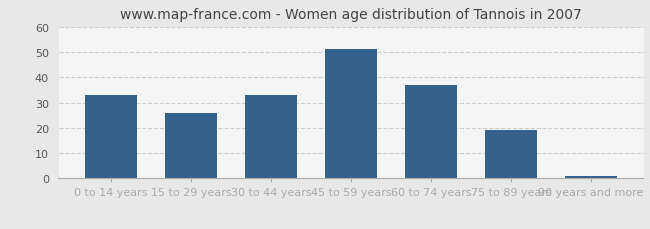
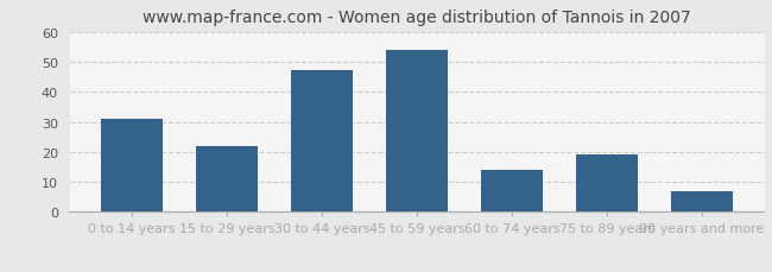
0 to 14 years: 33 -> 31
15 to 29 years: 26 -> 22
30 to 44 years: 33 -> 47
45 to 59 years: 51 -> 54
60 to 74 years: 37 -> 14
90 years and more: 1 -> 7
